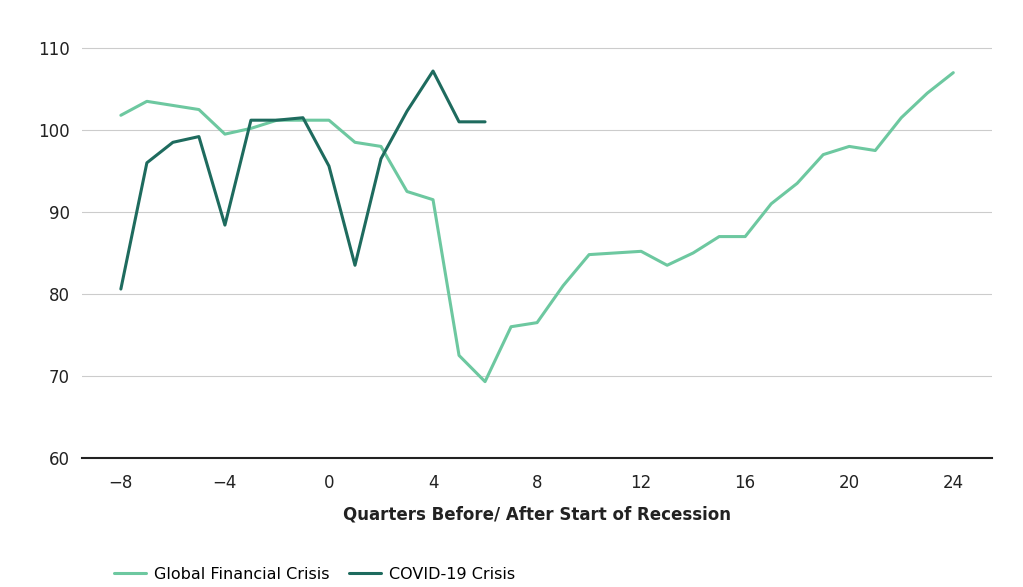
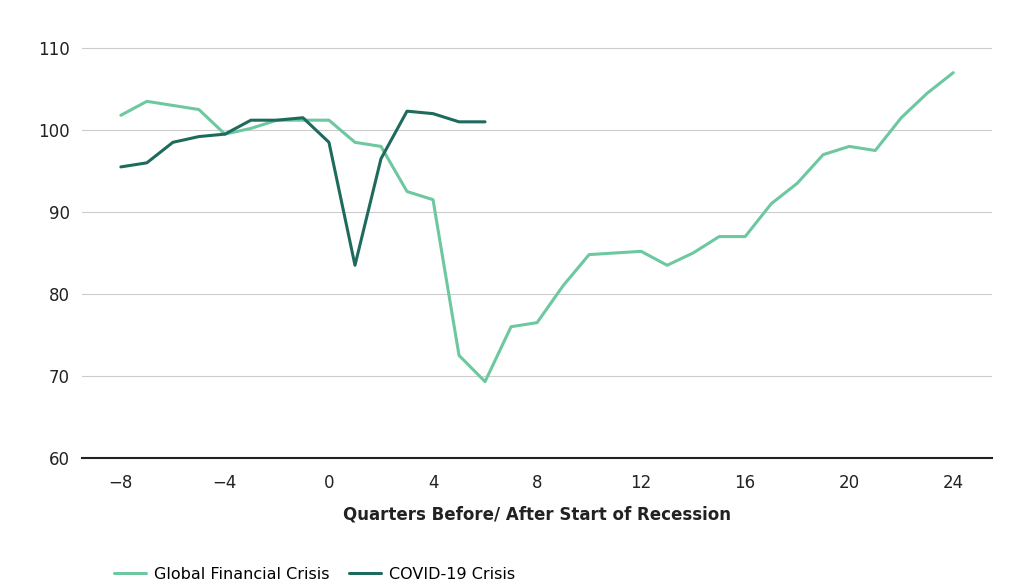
COVID-19 Crisis/−8: 80.6 -> 95.5
COVID-19 Crisis/−4: 88.4 -> 99.5
COVID-19 Crisis/0: 95.6 -> 98.5
COVID-19 Crisis/4: 107.2 -> 102.0
